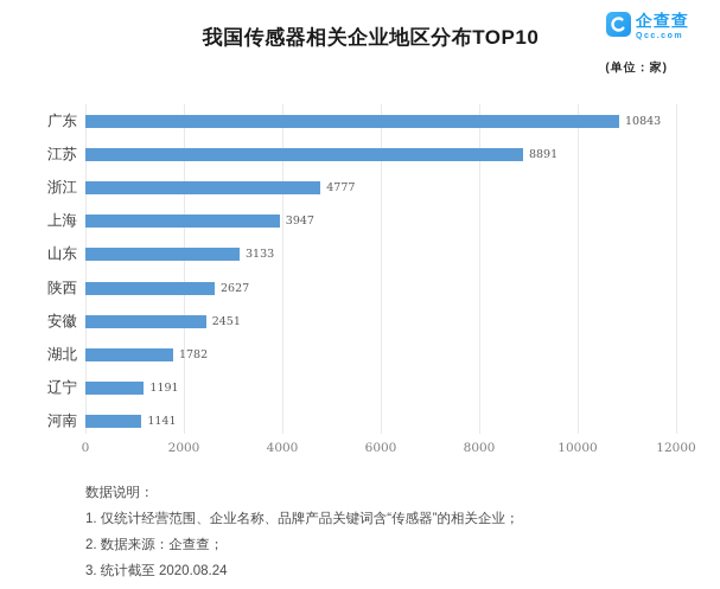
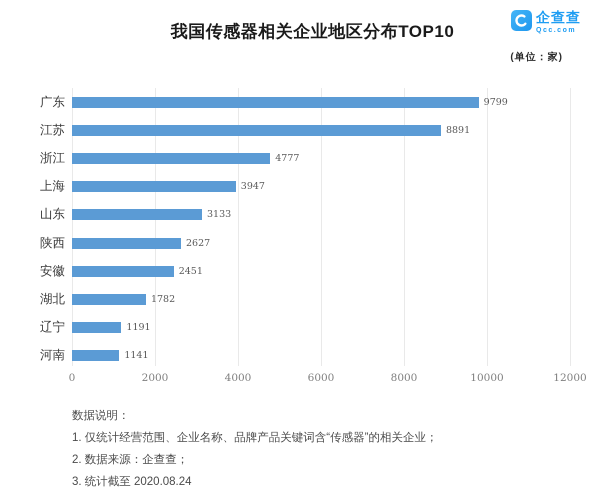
广东: 10843 -> 9799
